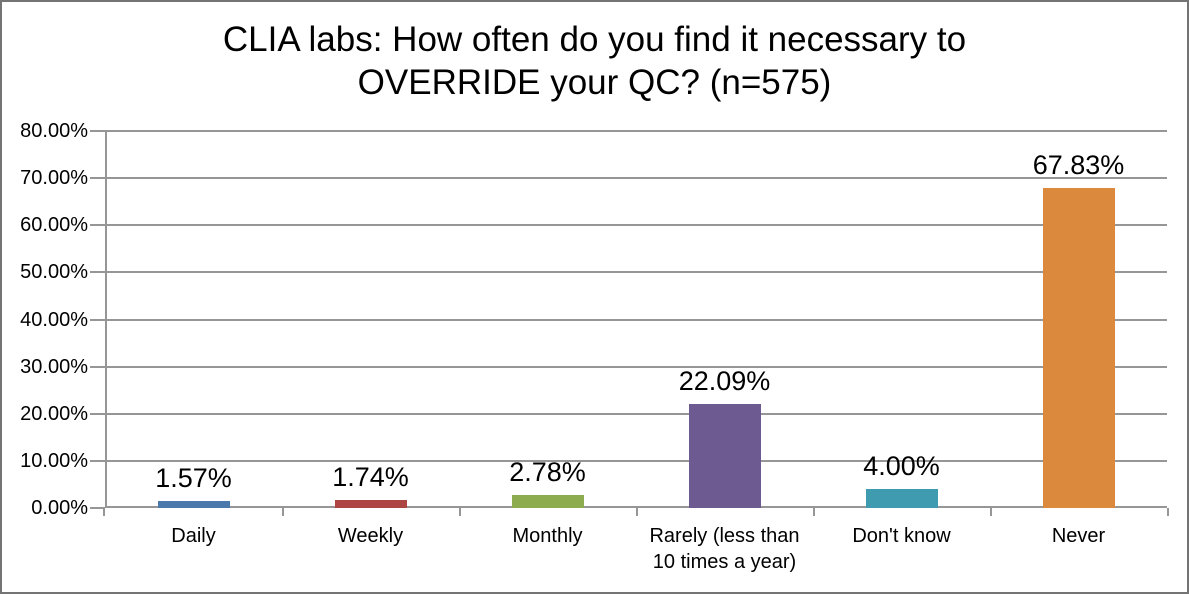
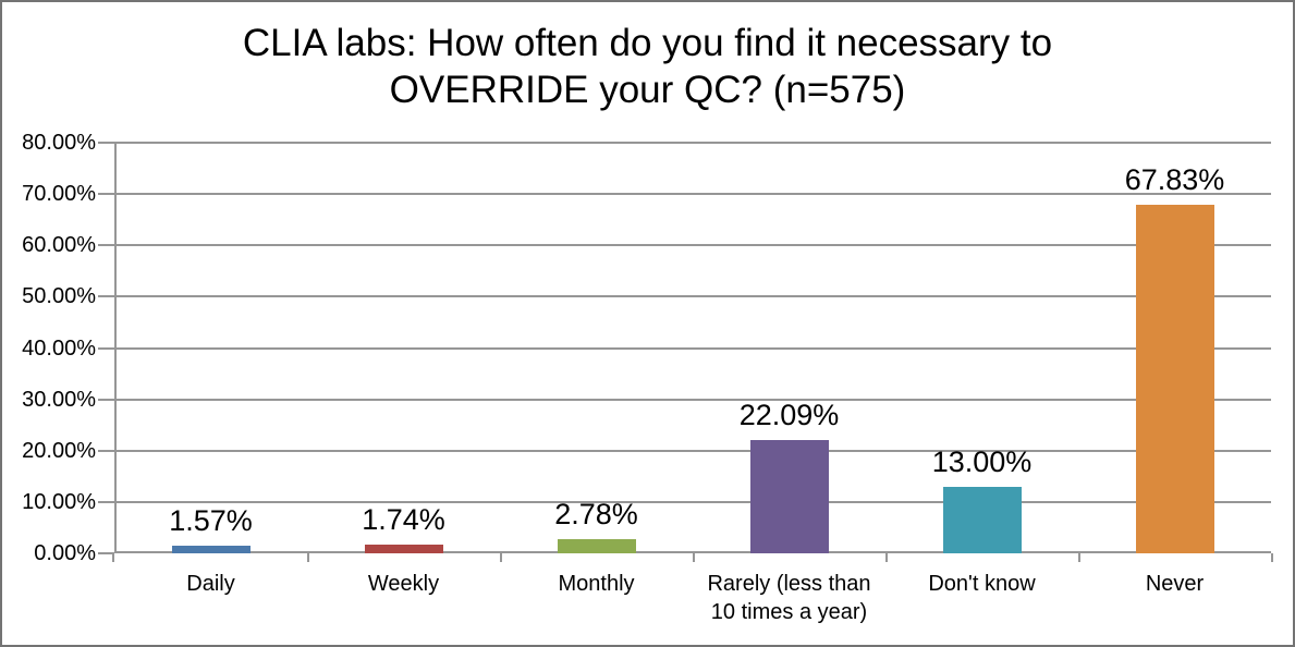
Don't know: 4.00% -> 13.00%
